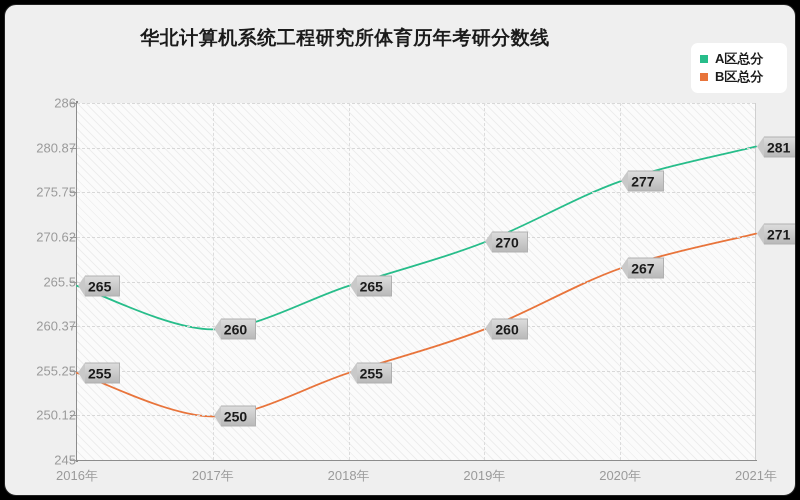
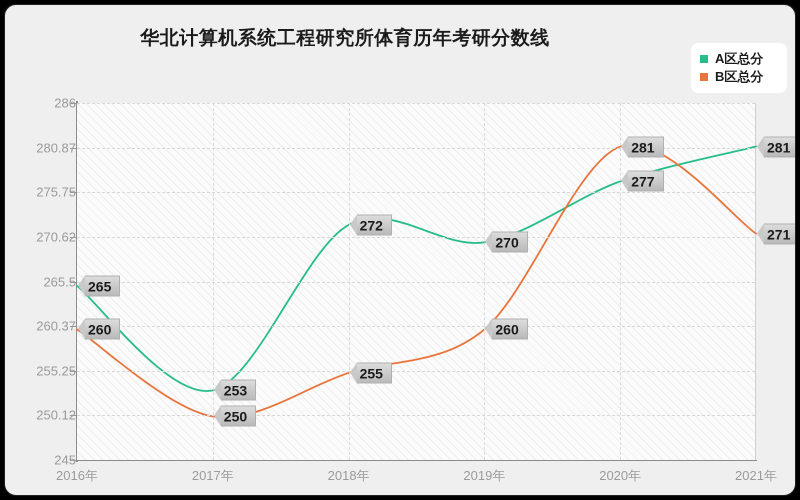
B区总分/2016年: 255 -> 260
A区总分/2017年: 260 -> 253
A区总分/2018年: 265 -> 272
B区总分/2020年: 267 -> 281
